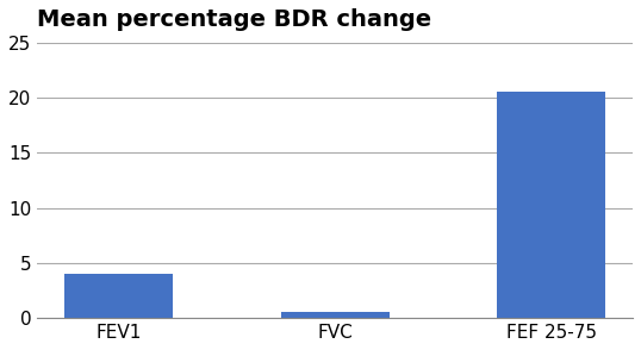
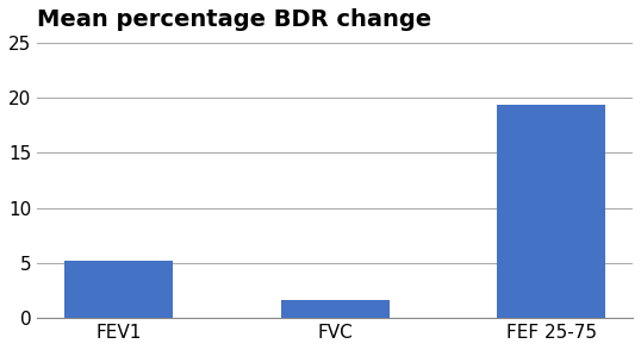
FEV1: 4.0 -> 5.2
FVC: 0.6 -> 1.6
FEF 25-75: 20.5 -> 19.4
